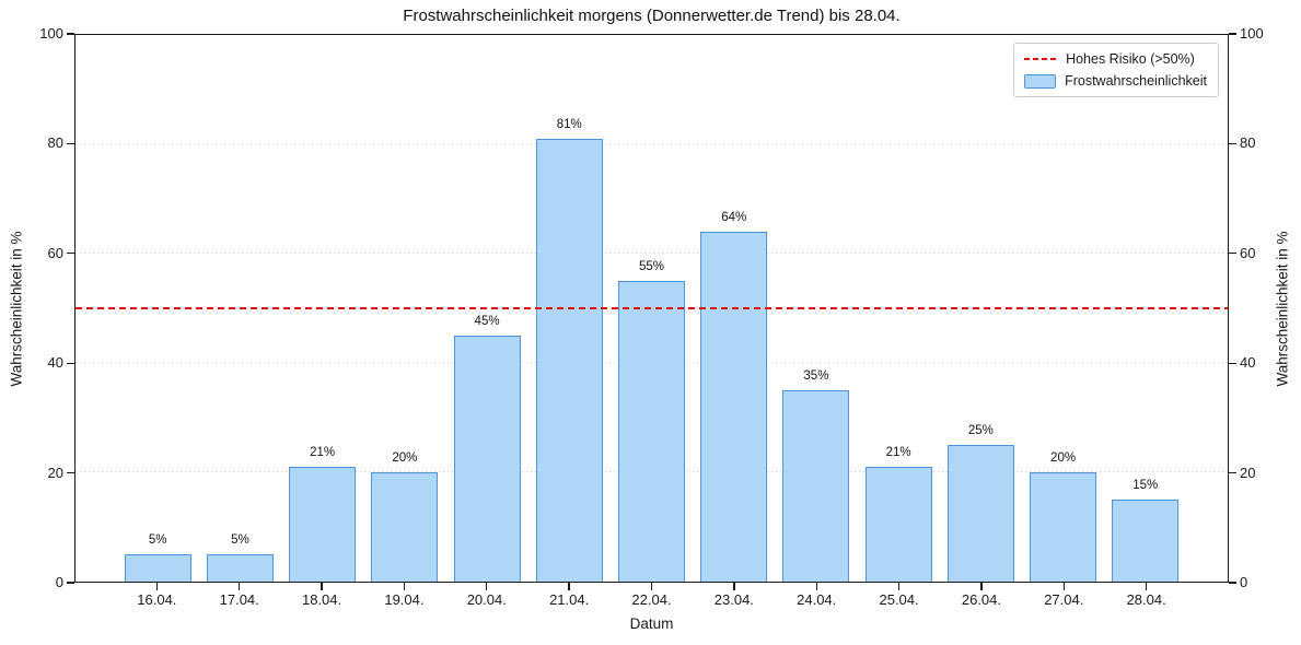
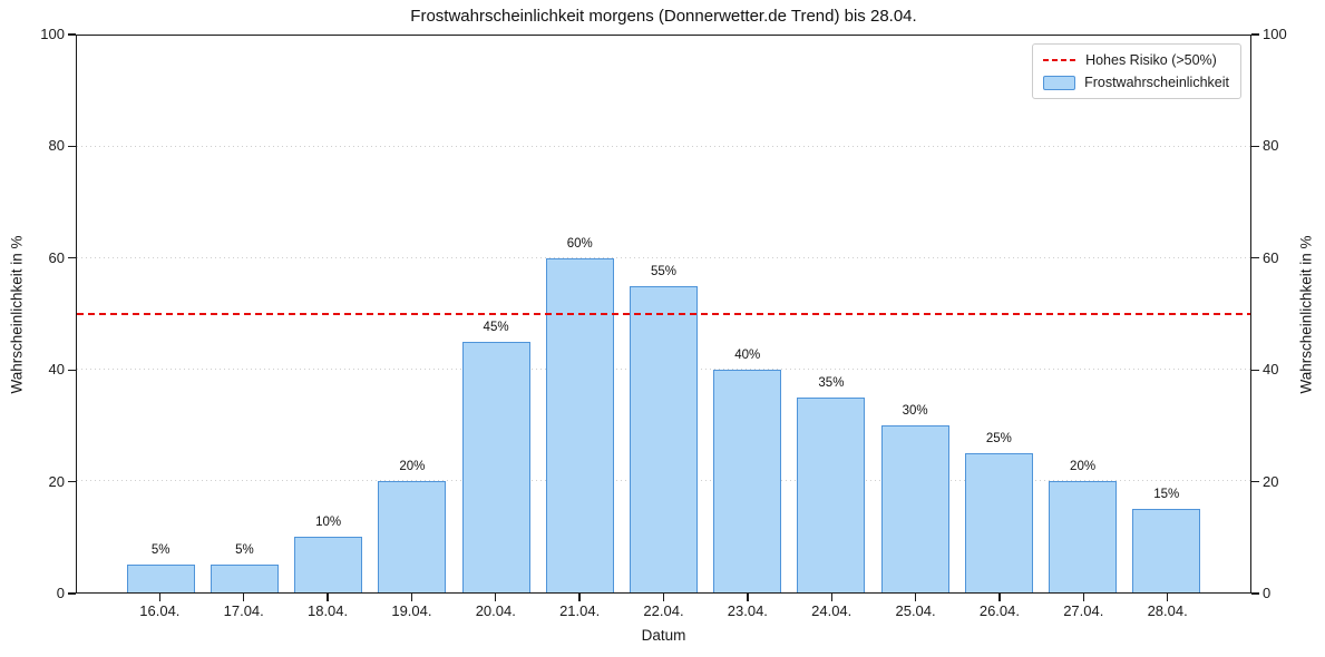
18.04.: 21% -> 10%
21.04.: 81% -> 60%
23.04.: 64% -> 40%
25.04.: 21% -> 30%
